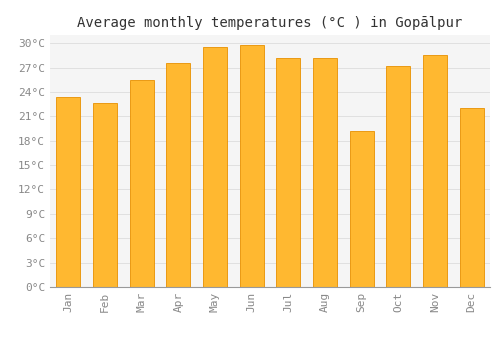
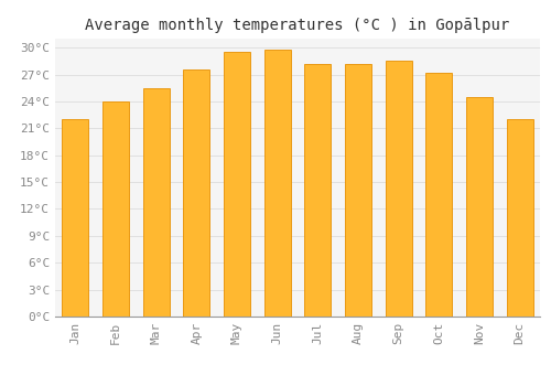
Jan: 23.4°C -> 22.0°C
Feb: 22.6°C -> 24.0°C
Sep: 19.2°C -> 28.5°C
Nov: 28.6°C -> 24.5°C
